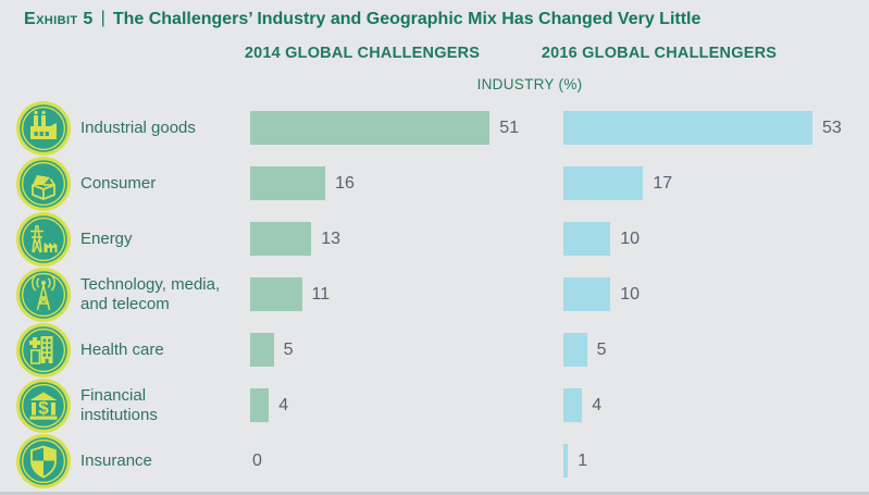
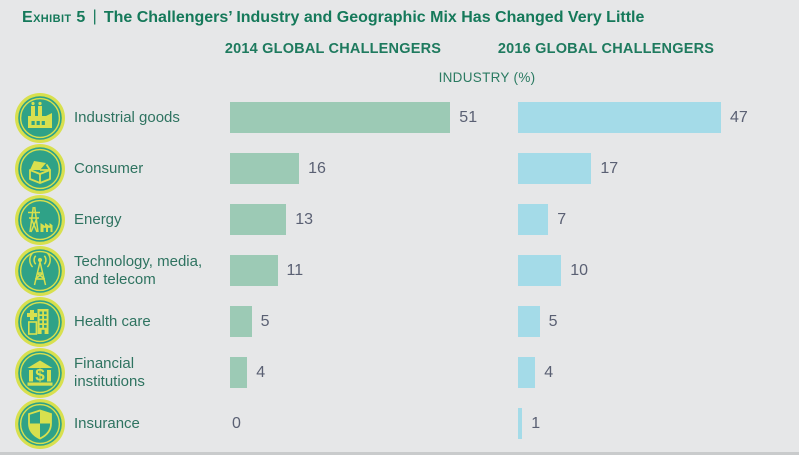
2016 GLOBAL CHALLENGERS/Industrial goods: 53 -> 47
2016 GLOBAL CHALLENGERS/Energy: 10 -> 7
